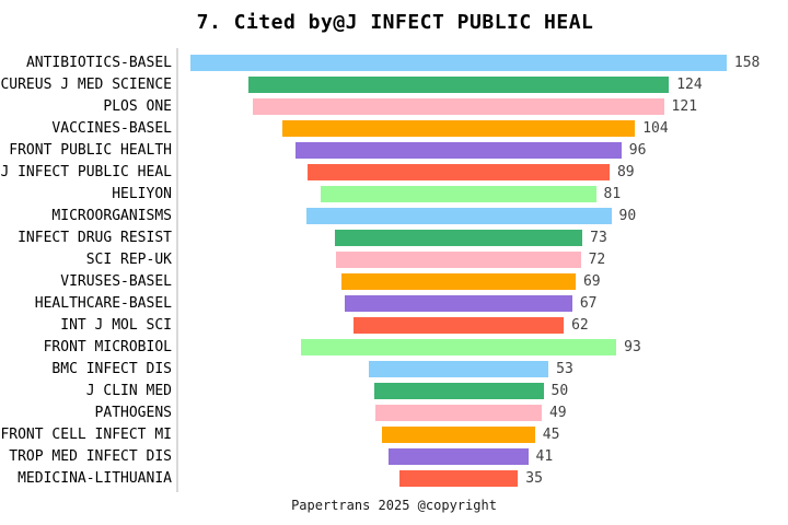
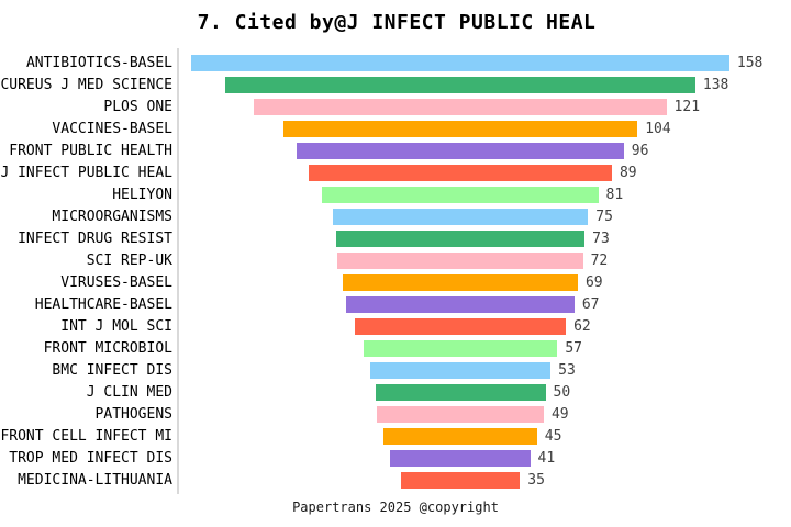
CUREUS J MED SCIENCE: 124 -> 138
MICROORGANISMS: 90 -> 75
FRONT MICROBIOL: 93 -> 57
